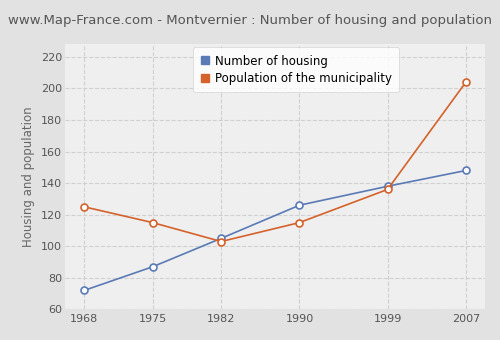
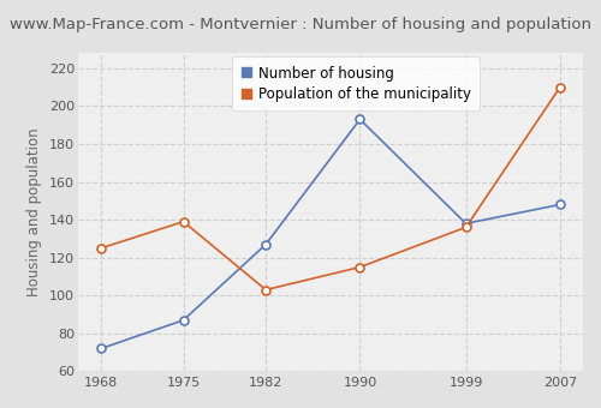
Population of the municipality/1975: 115 -> 139
Number of housing/1982: 105 -> 127
Number of housing/1990: 126 -> 193
Population of the municipality/2007: 204 -> 210
